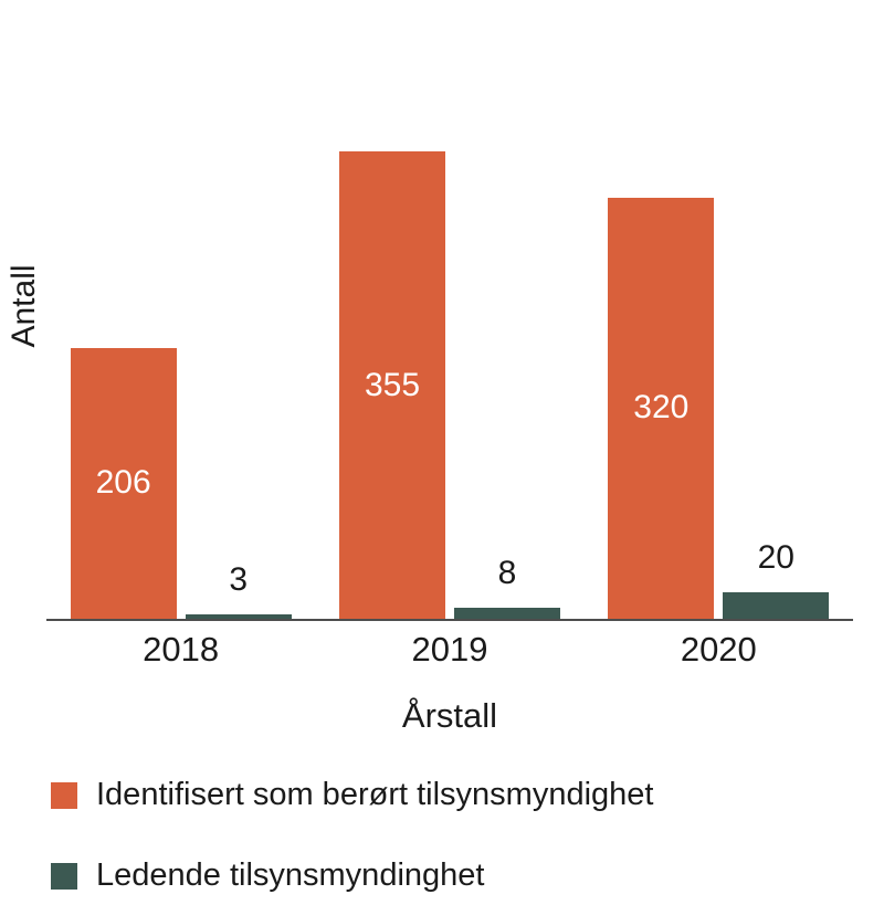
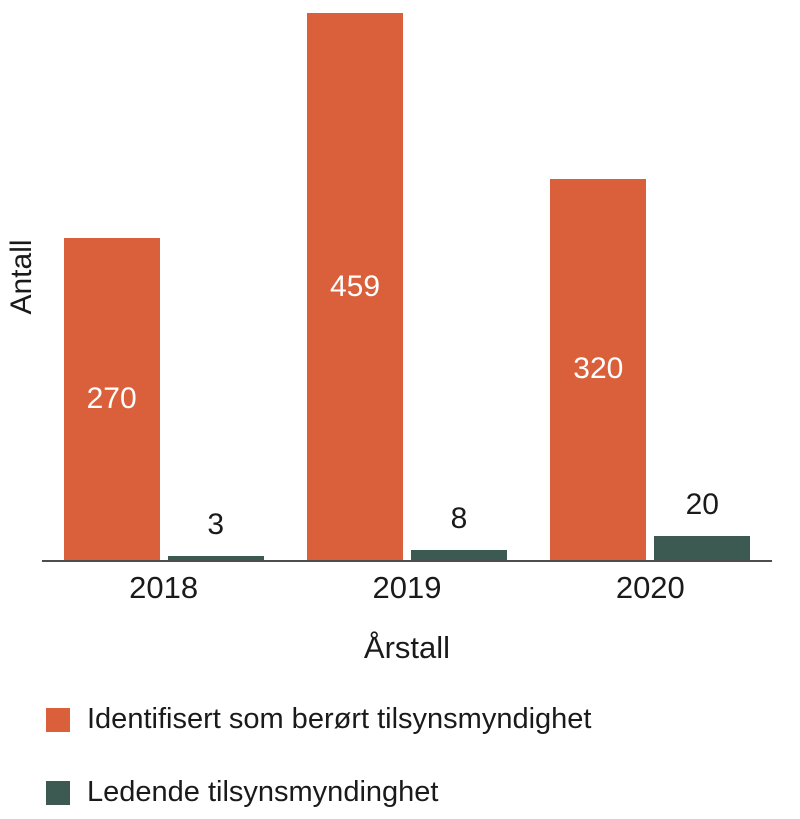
Identifisert som berørt tilsynsmyndighet/2018: 206 -> 270
Identifisert som berørt tilsynsmyndighet/2019: 355 -> 459
